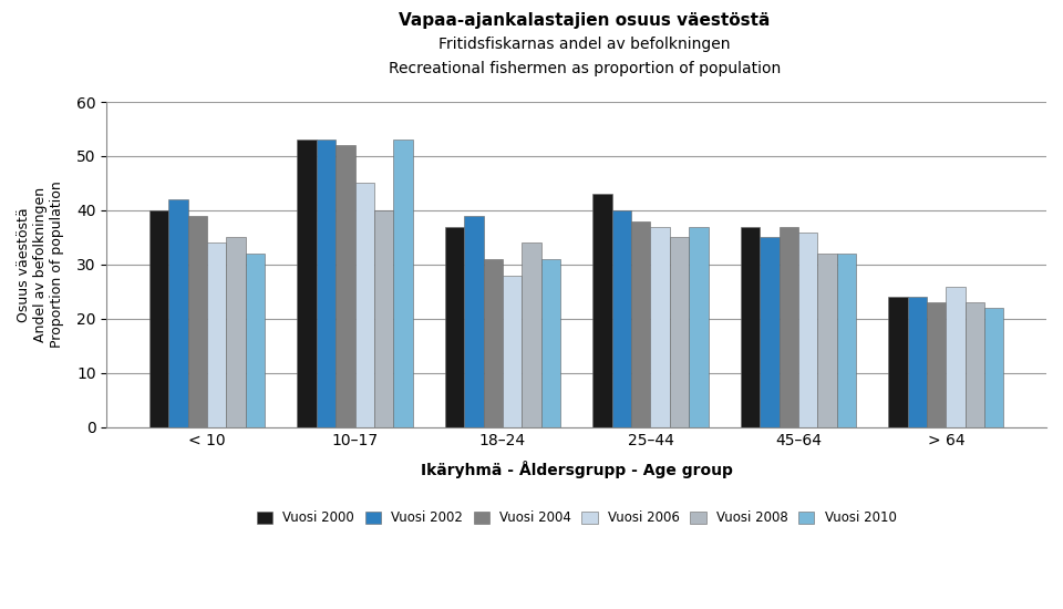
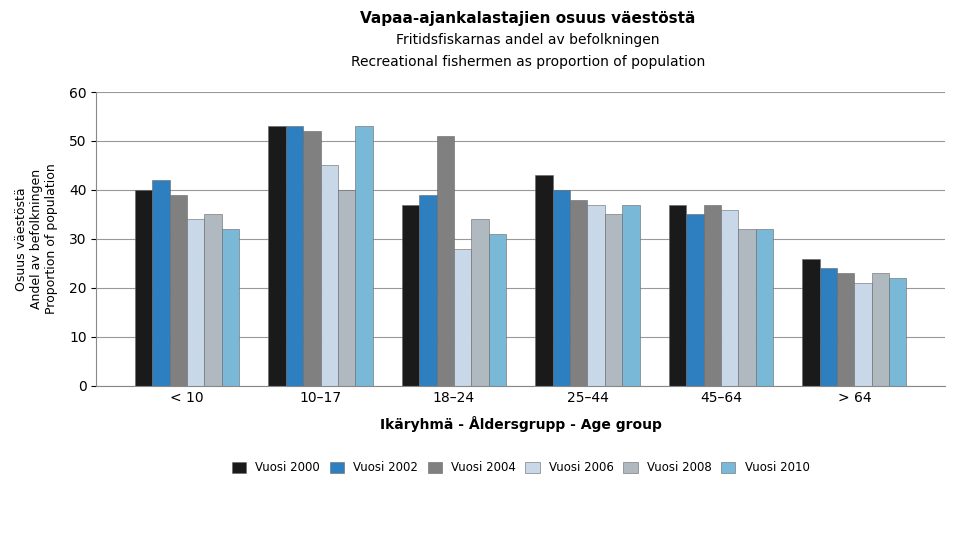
Vuosi 2004/18–24: 31 -> 51
Vuosi 2000/> 64: 24 -> 26
Vuosi 2006/> 64: 26 -> 21
